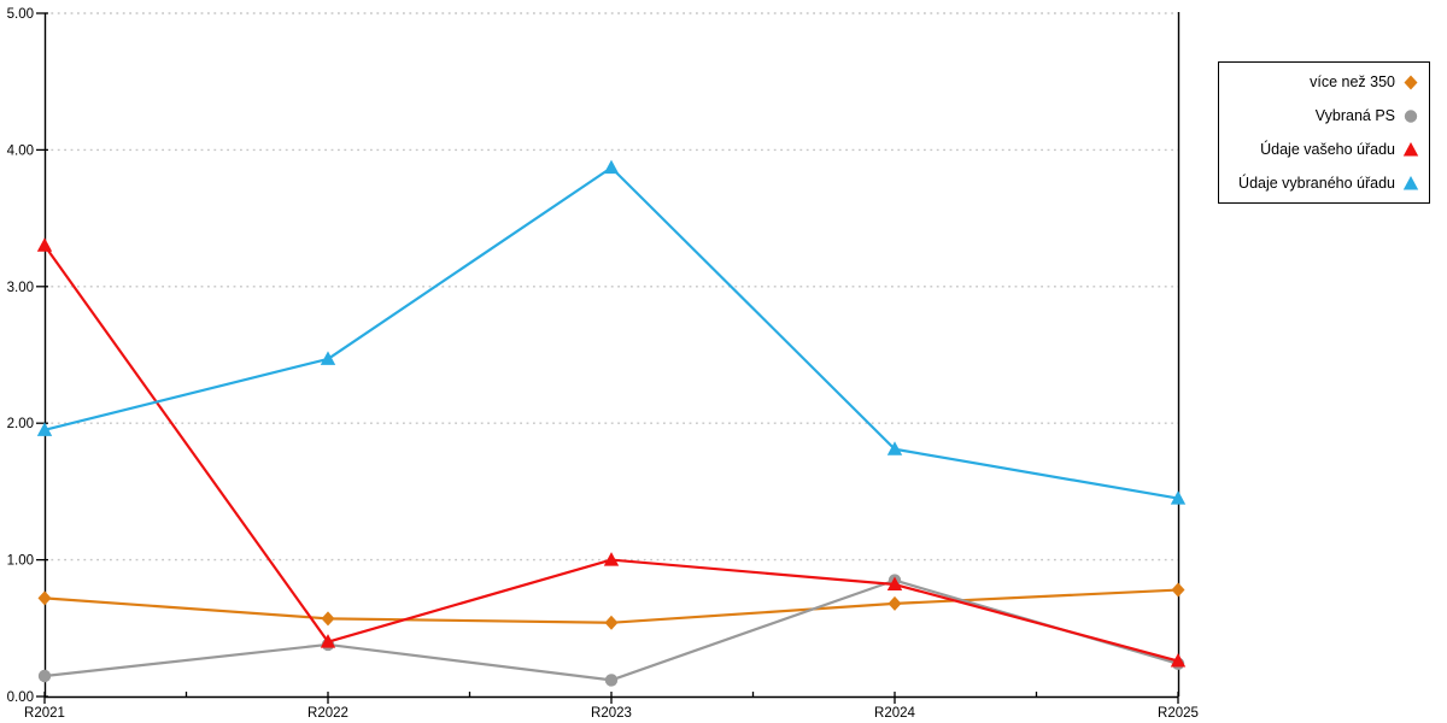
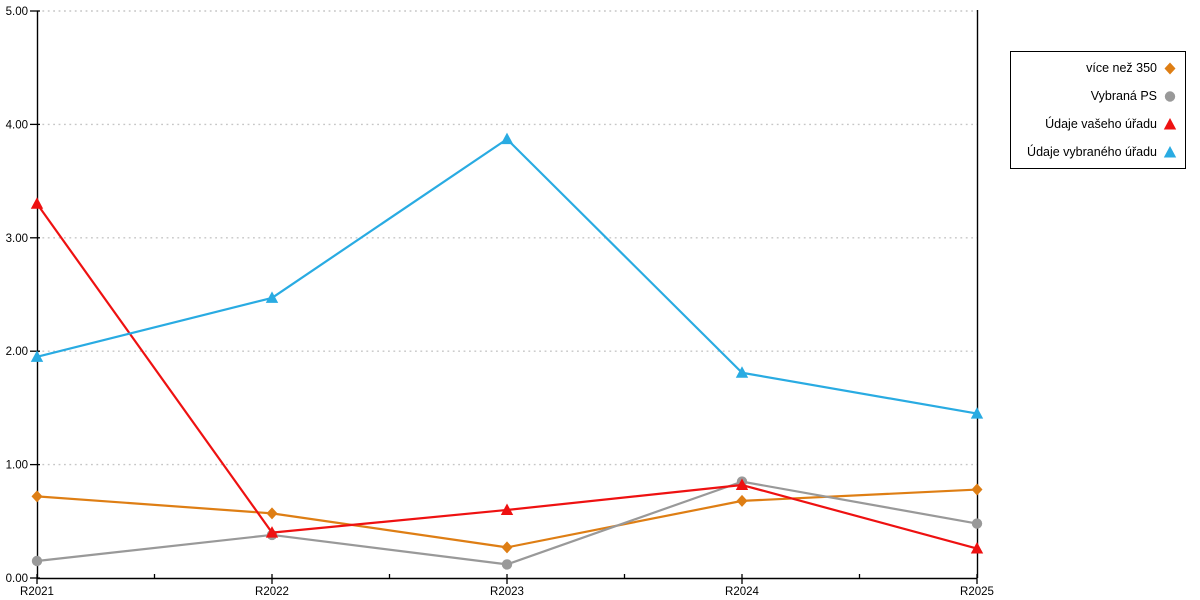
více než 350/R2023: 0.54 -> 0.27
Údaje vašeho úřadu/R2023: 1.00 -> 0.60
Vybraná PS/R2025: 0.24 -> 0.48
